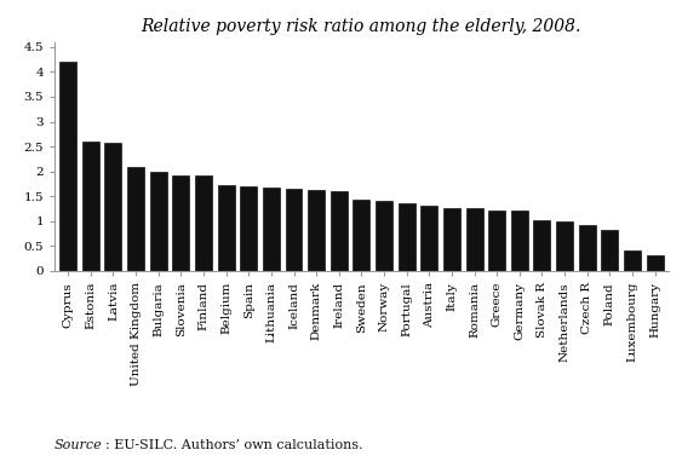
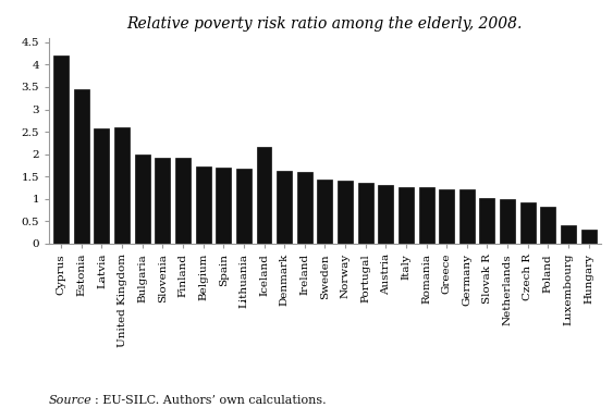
Estonia: 2.60 -> 3.45
United Kingdom: 2.10 -> 2.60
Iceland: 1.65 -> 2.15
